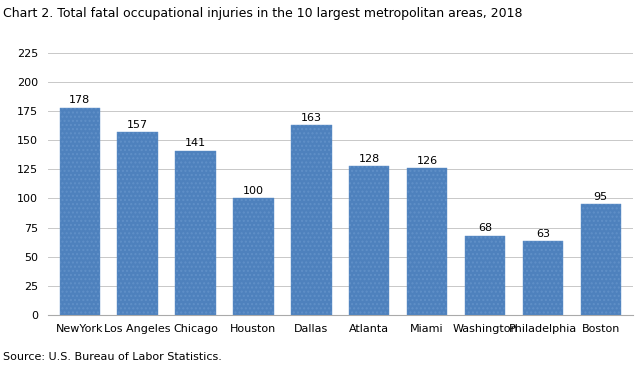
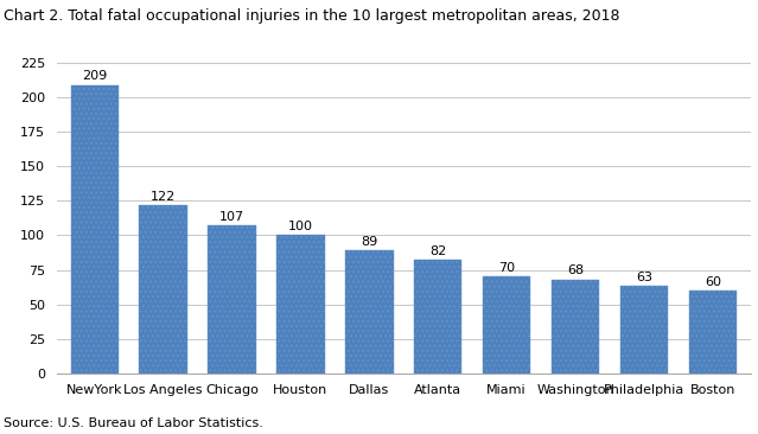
NewYork: 178 -> 209
Los Angeles: 157 -> 122
Chicago: 141 -> 107
Dallas: 163 -> 89
Atlanta: 128 -> 82
Miami: 126 -> 70
Boston: 95 -> 60
